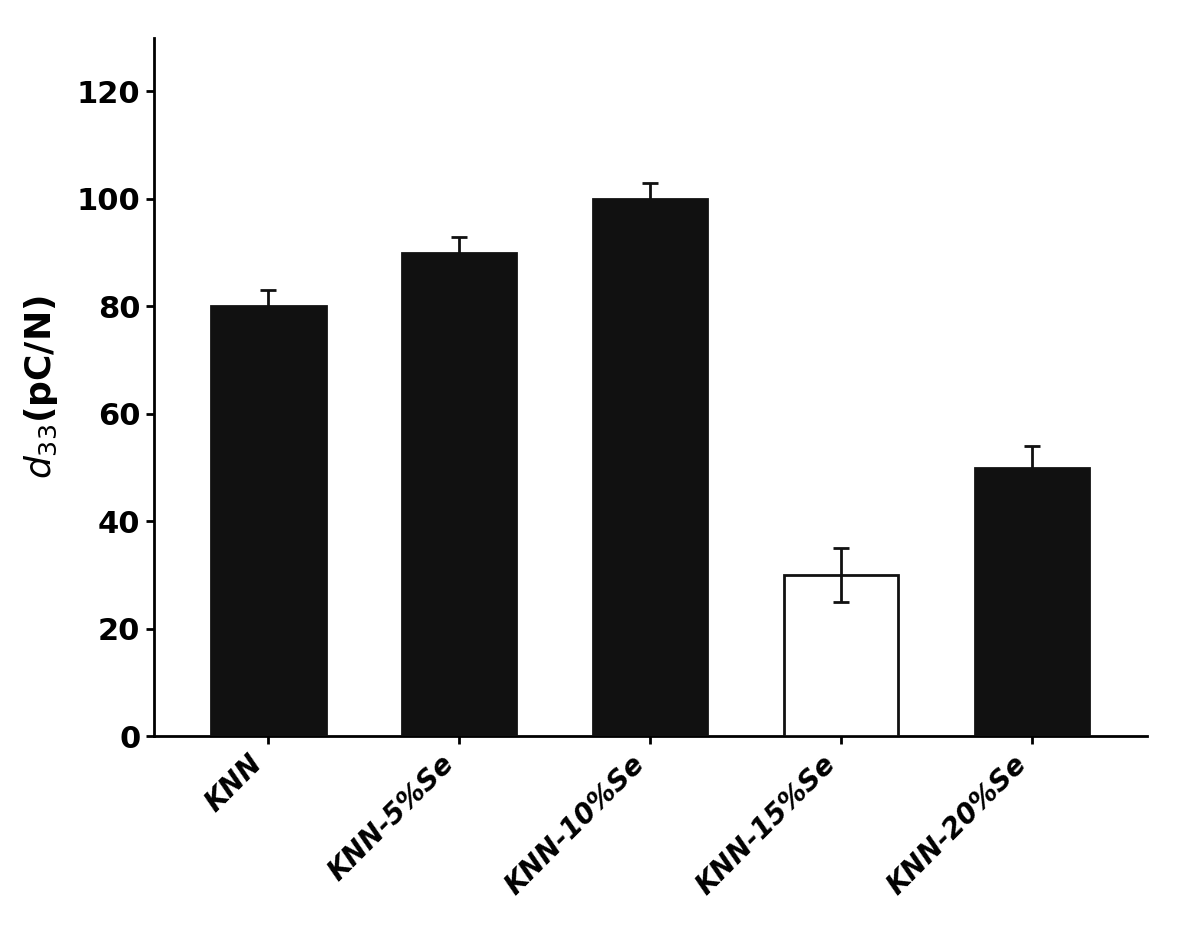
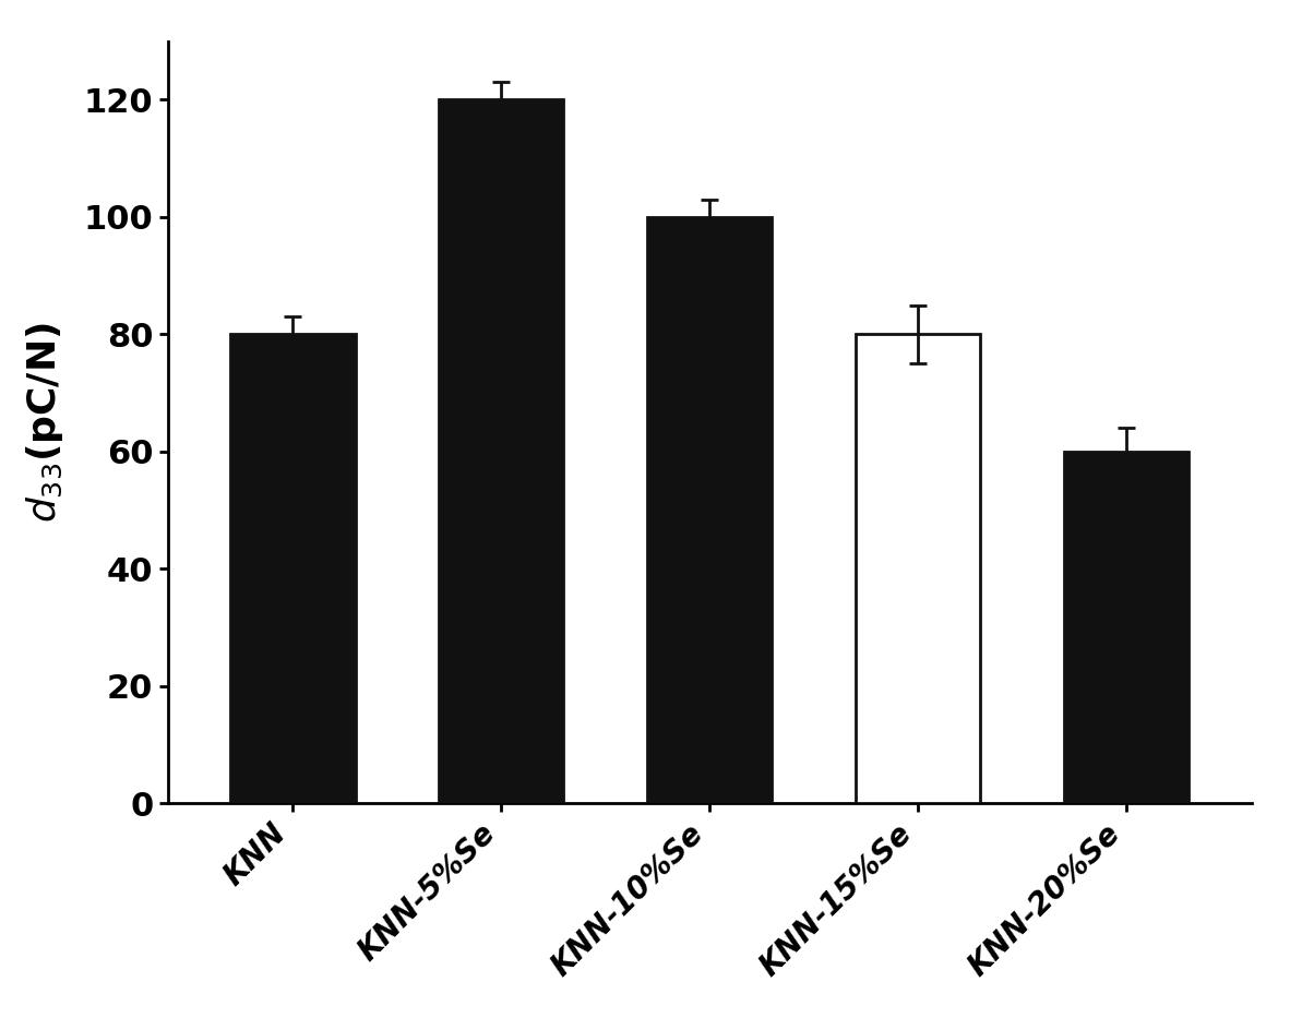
KNN-5%Se: 90 -> 120
KNN-15%Se: 30 -> 80
KNN-20%Se: 50 -> 60
